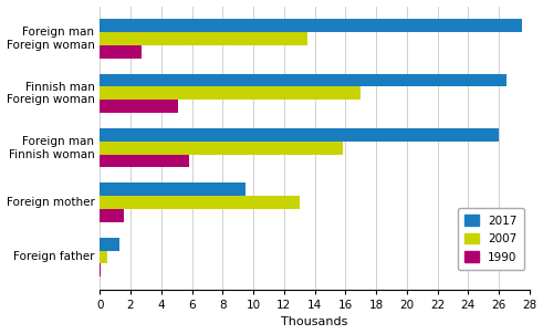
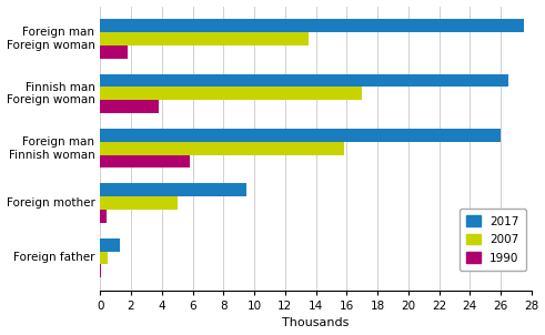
1990/Foreign man Foreign woman: 2.7 -> 1.8
1990/Finnish man Foreign woman: 5.1 -> 3.8
2007/Foreign mother: 13.0 -> 5.0
1990/Foreign mother: 1.6 -> 0.4
